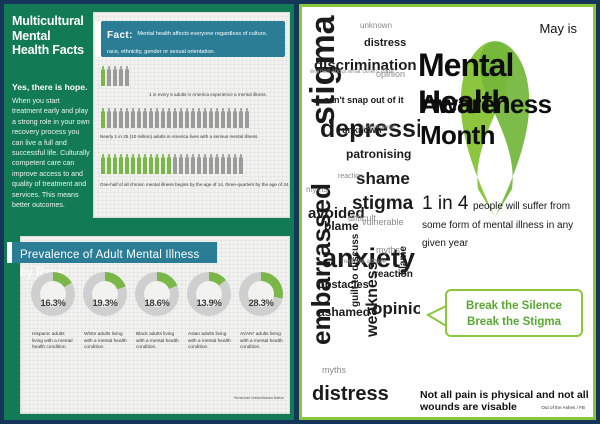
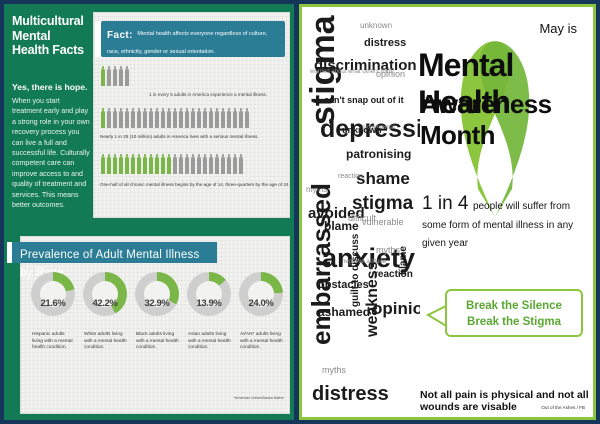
Hispanic adults living with a mental health condition.: 16.3% -> 21.6%
White adults living with a mental health condition.: 19.3% -> 42.2%
Black adults living with a mental health condition.: 18.6% -> 32.9%
AI/AN* adults living with a mental health condition.: 28.3% -> 24.0%
